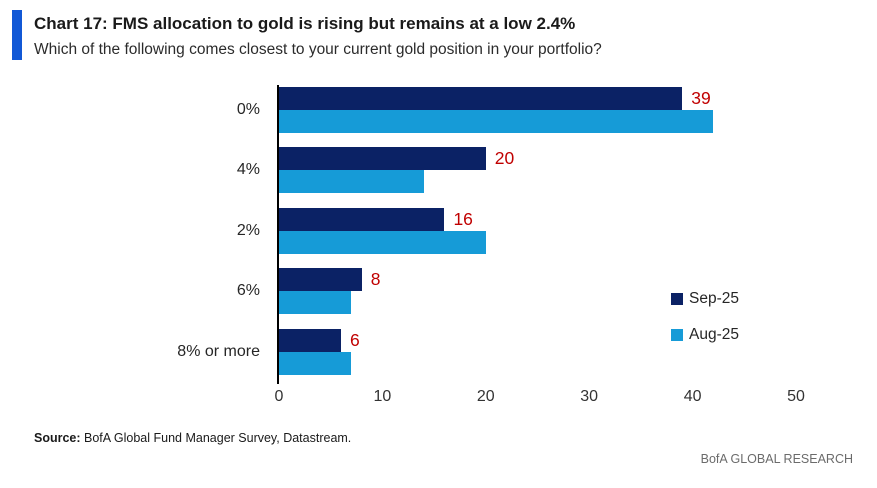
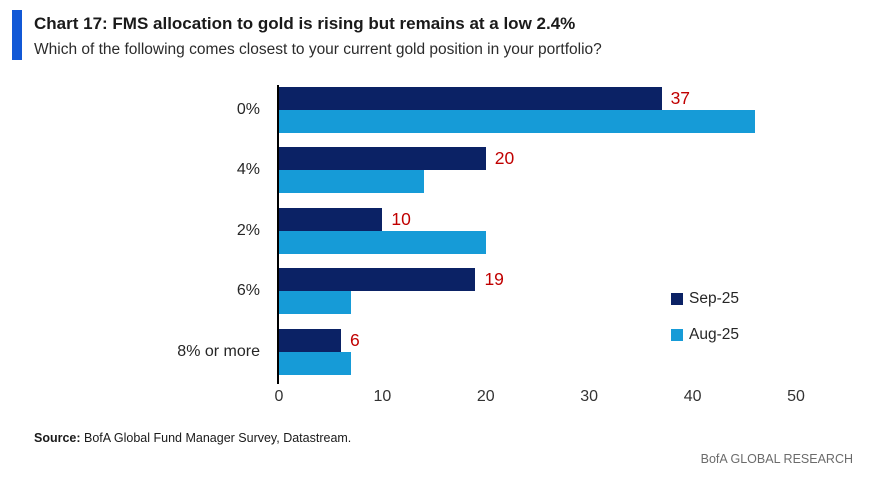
Sep-25/0%: 39 -> 37
Aug-25/0%: 42 -> 46
Sep-25/2%: 16 -> 10
Sep-25/6%: 8 -> 19
